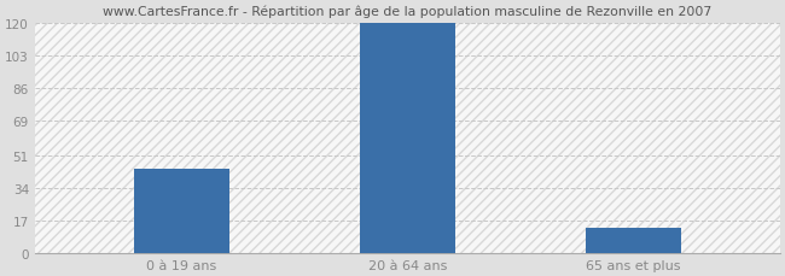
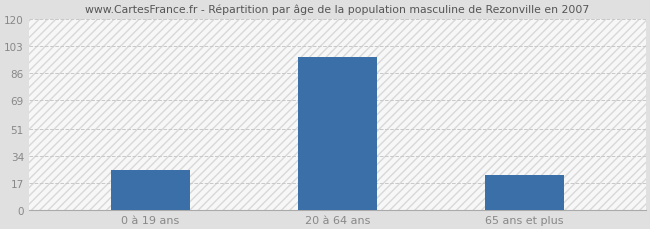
0 à 19 ans: 44 -> 25
20 à 64 ans: 120 -> 96
65 ans et plus: 13 -> 22
